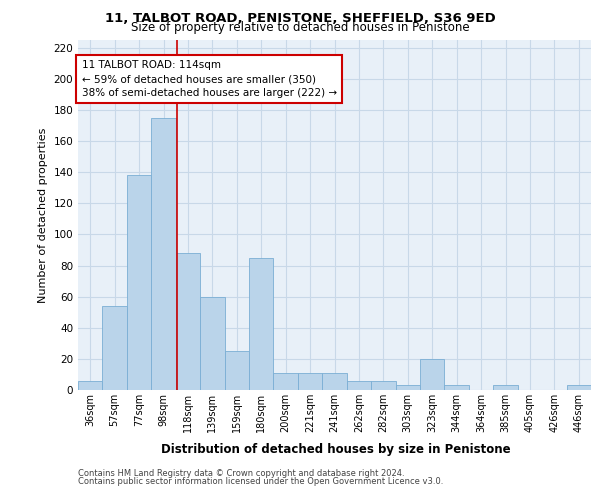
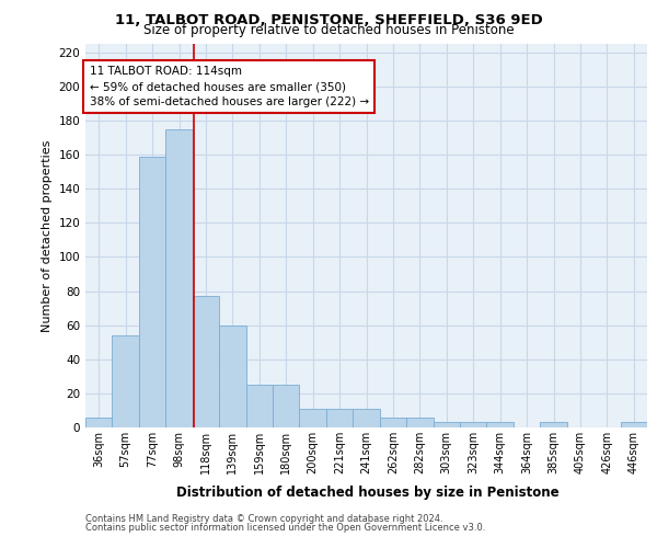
77sqm: 138 -> 159
118sqm: 88 -> 77
180sqm: 85 -> 25
323sqm: 20 -> 3
